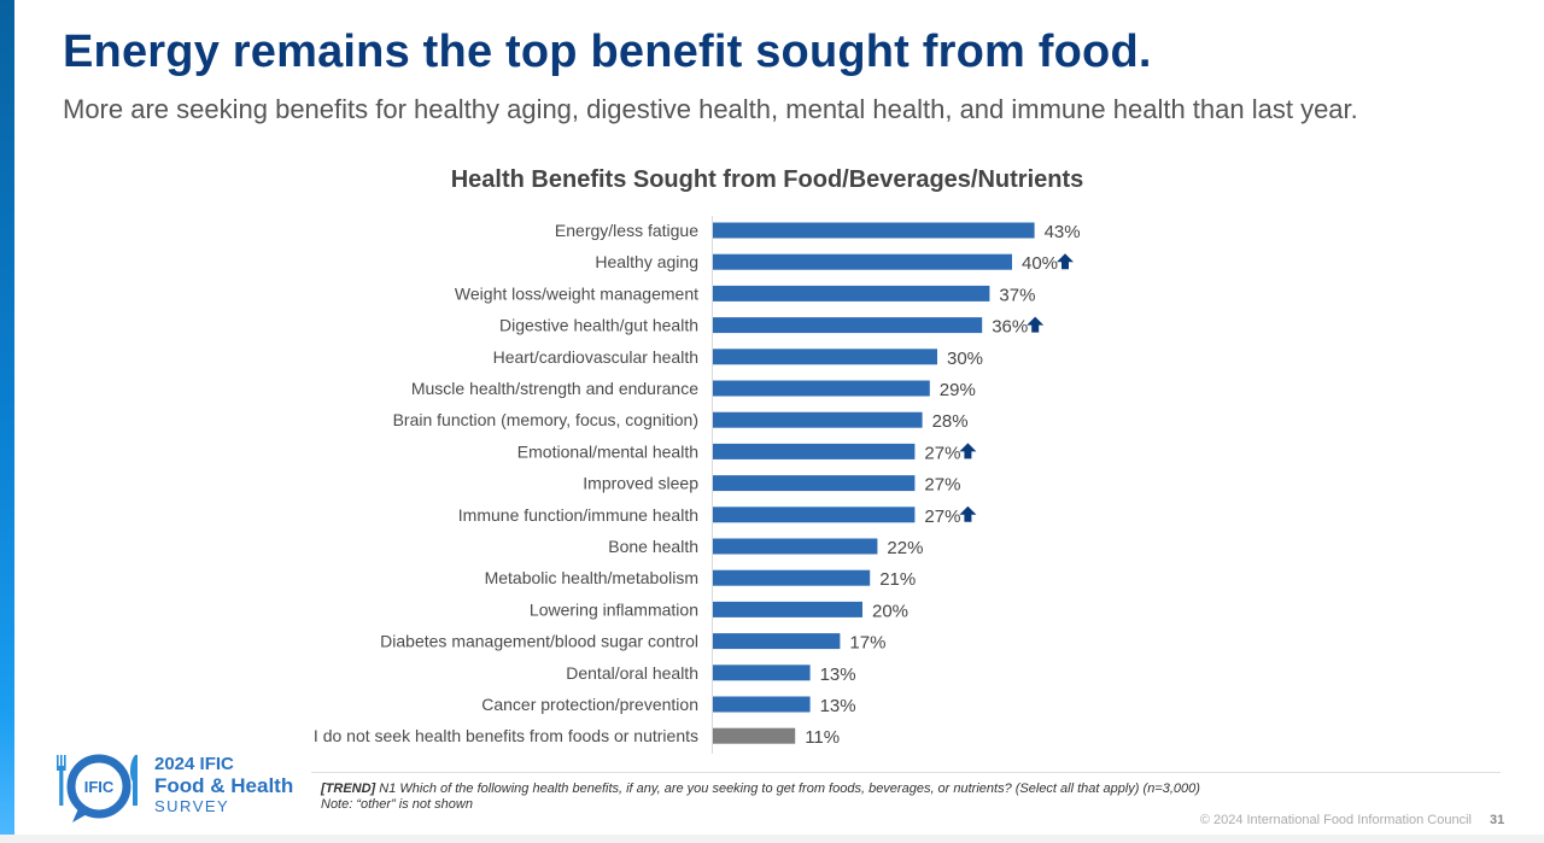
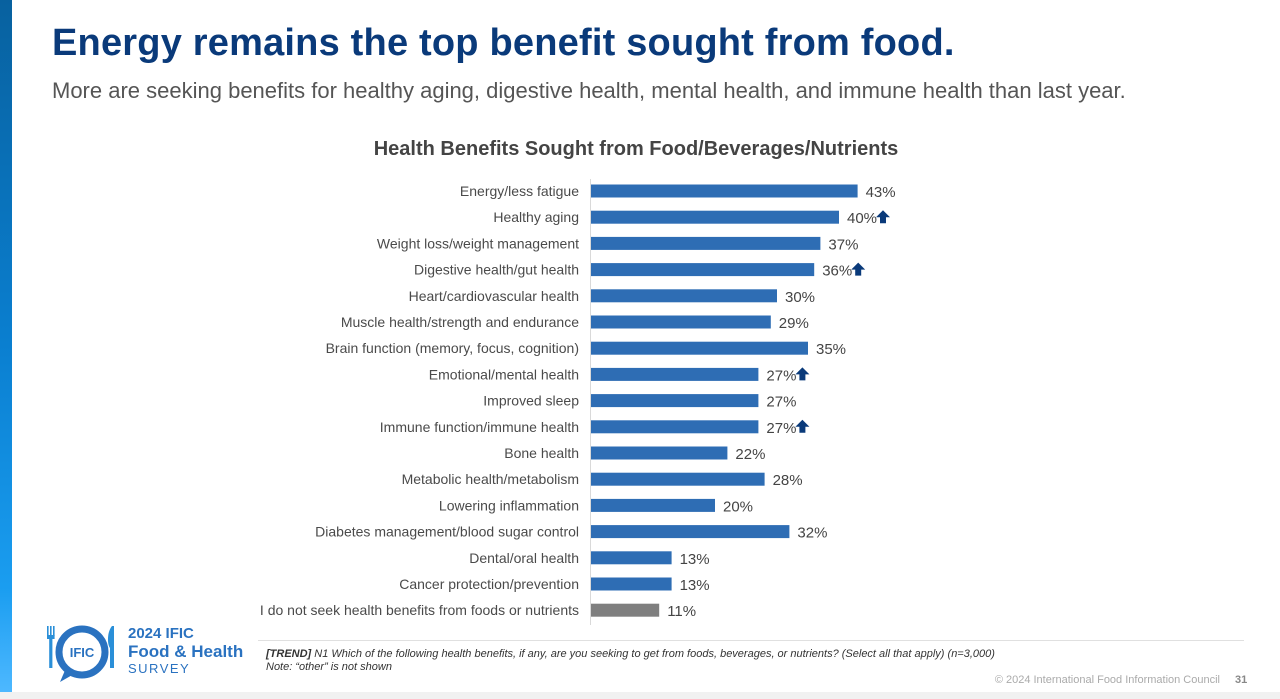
Brain function (memory, focus, cognition): 28% -> 35%
Metabolic health/metabolism: 21% -> 28%
Diabetes management/blood sugar control: 17% -> 32%
